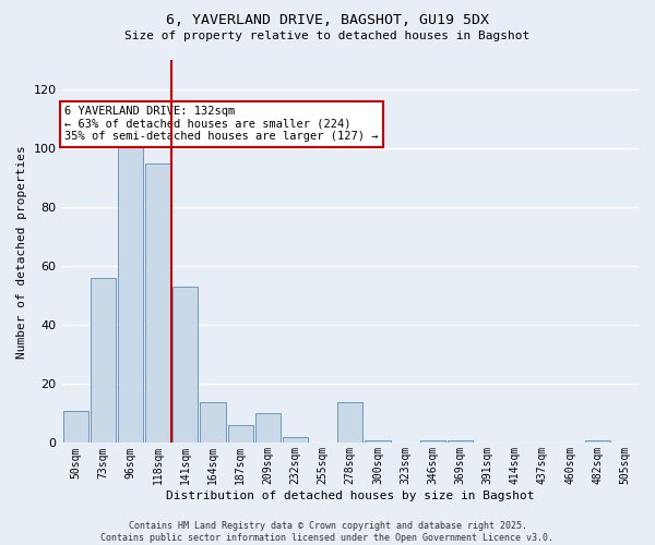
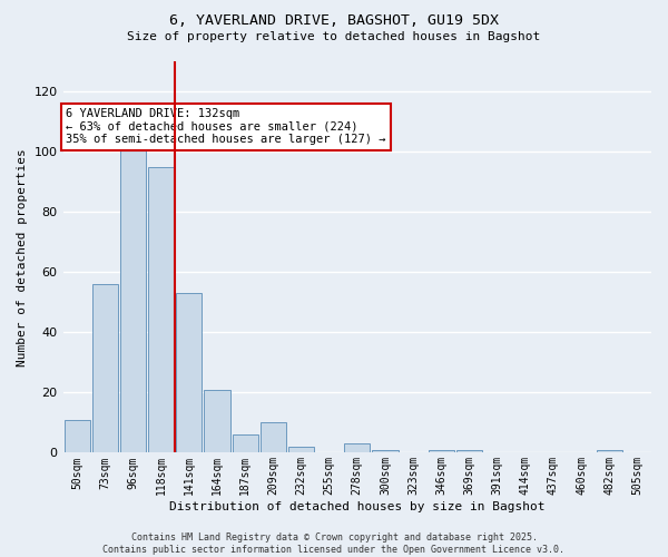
164sqm: 14 -> 21
278sqm: 14 -> 3
